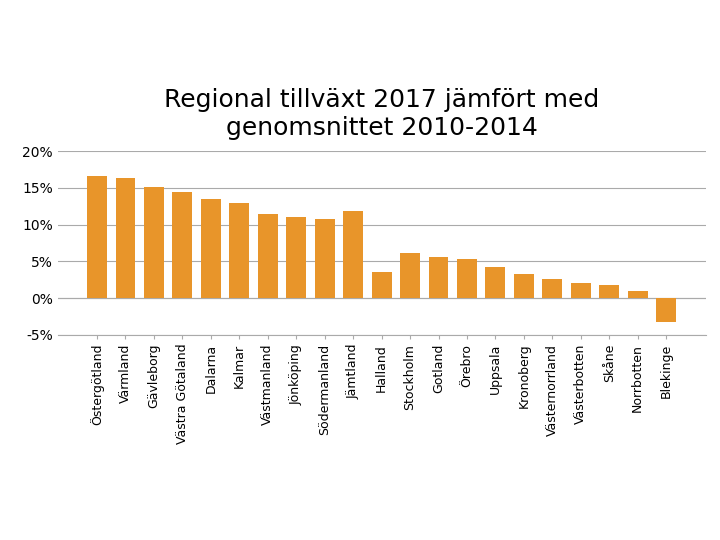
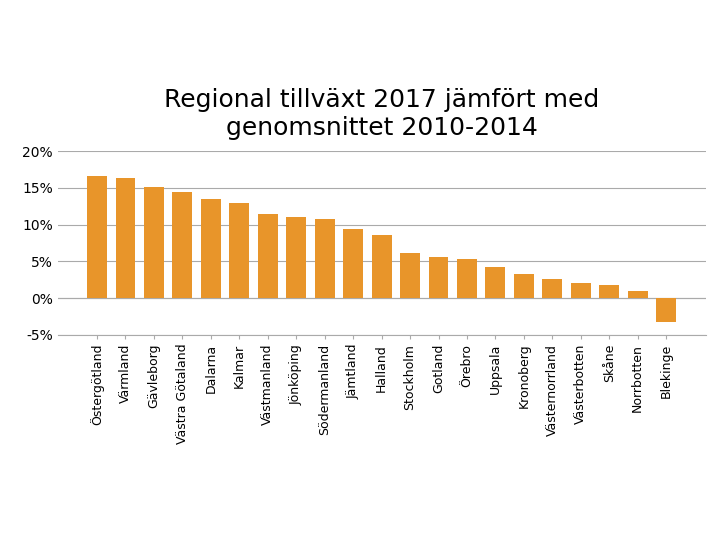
Jämtland: 11.8% -> 9.4%
Halland: 3.6% -> 8.6%
